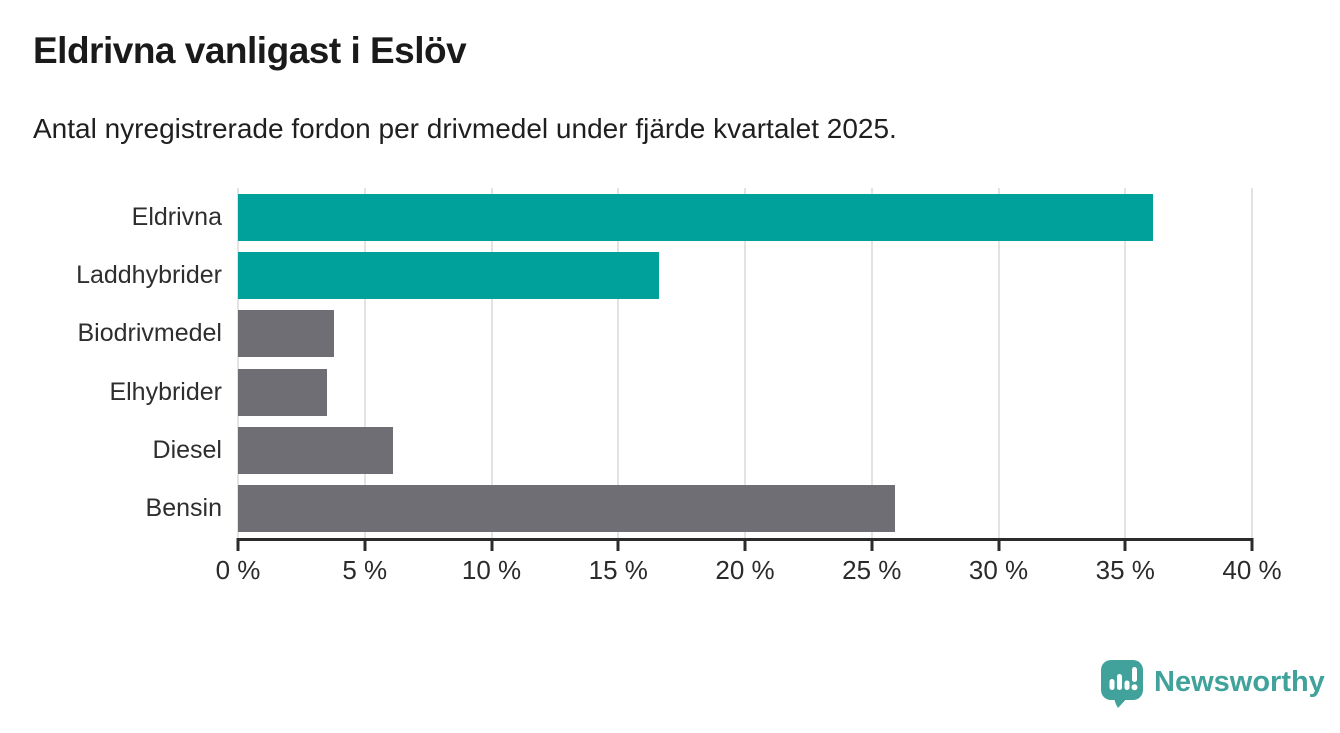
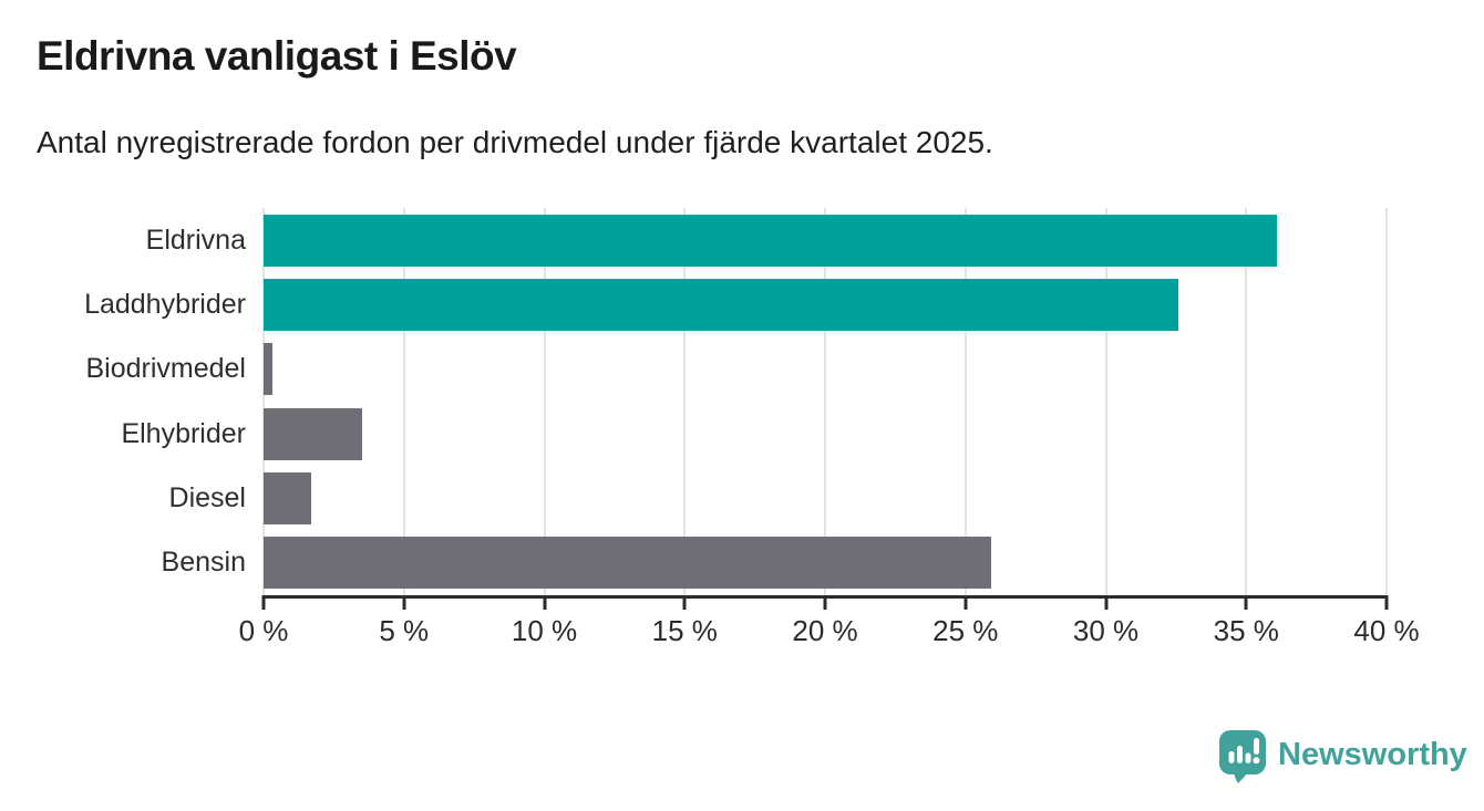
Laddhybrider: 16.6% -> 32.6%
Biodrivmedel: 3.8% -> 0.3%
Diesel: 6.1% -> 1.7%
